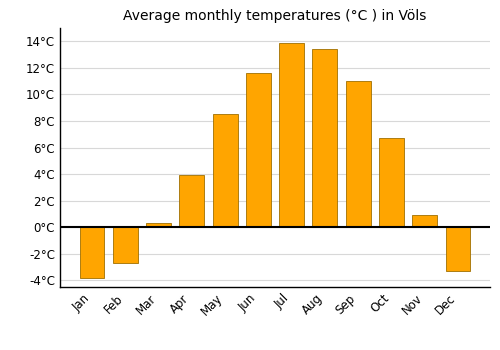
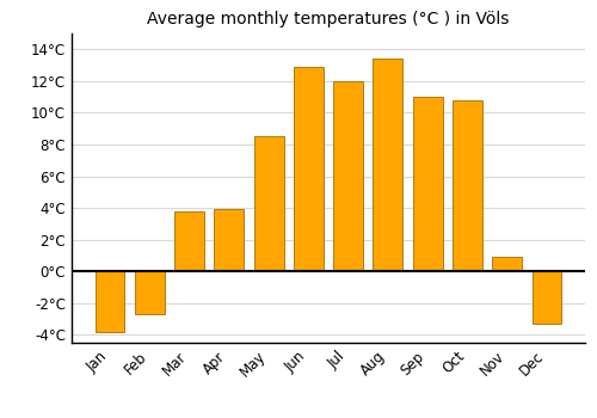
Mar: 0.3°C -> 3.8°C
Jun: 11.6°C -> 12.9°C
Jul: 13.9°C -> 12.0°C
Oct: 6.7°C -> 10.8°C
